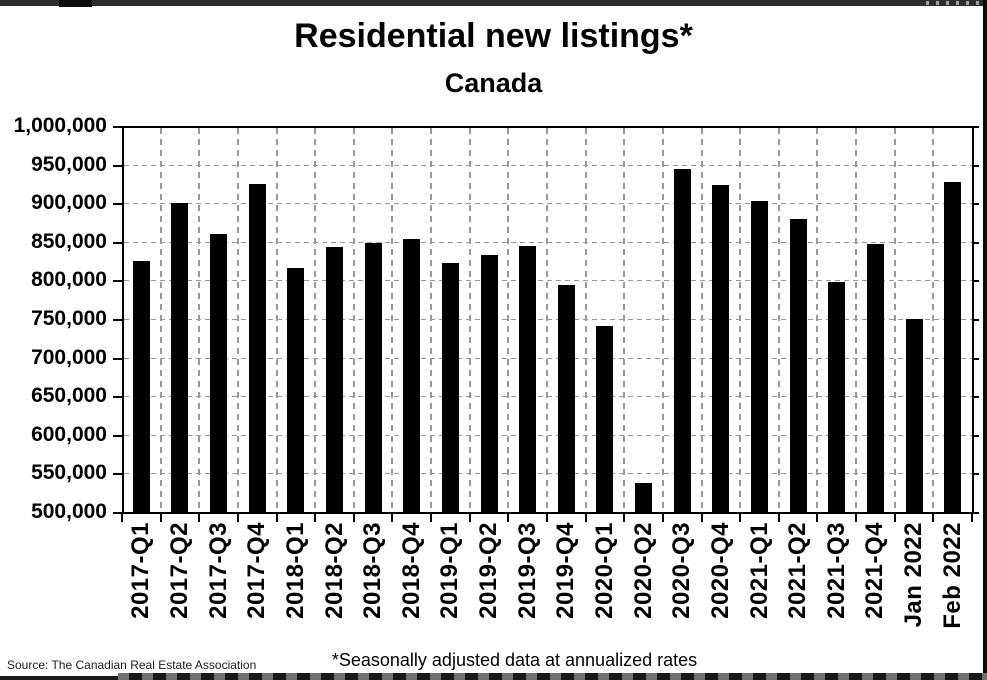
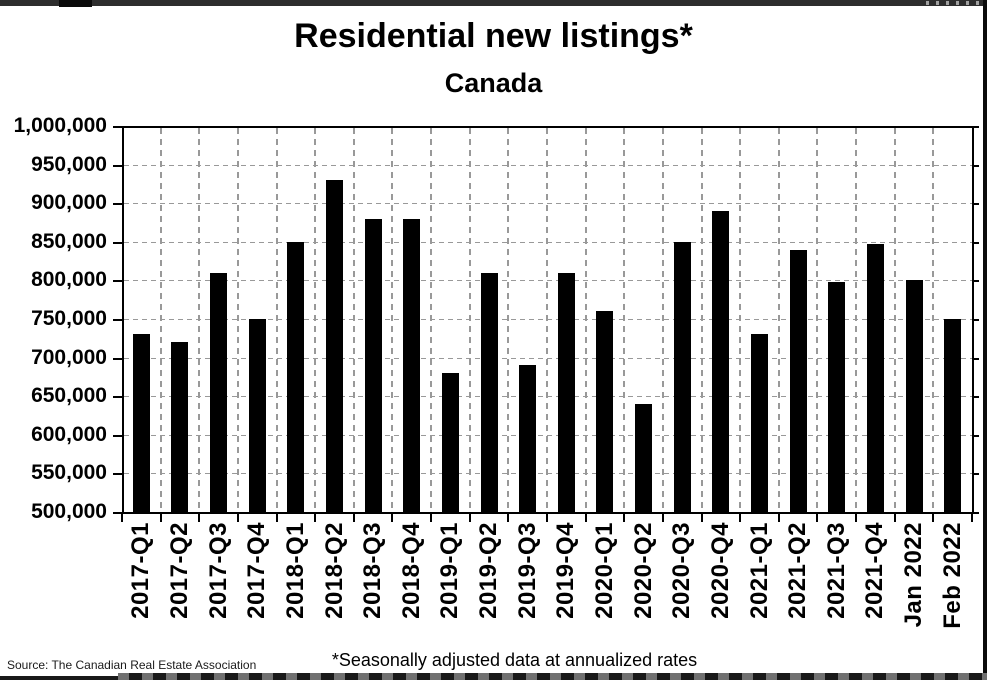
2017-Q1: 820000 -> 730000
2017-Q2: 900000 -> 720000
2017-Q3: 860000 -> 810000
2017-Q4: 920000 -> 750000
2018-Q1: 820000 -> 850000
2018-Q2: 840000 -> 930000
2018-Q3: 850000 -> 880000
2018-Q4: 850000 -> 880000
2019-Q1: 820000 -> 680000
2019-Q2: 830000 -> 810000
2019-Q3: 840000 -> 690000
2019-Q4: 790000 -> 810000
2020-Q1: 740000 -> 760000
2020-Q2: 540000 -> 640000
2020-Q3: 940000 -> 850000
2020-Q4: 920000 -> 890000
2021-Q1: 900000 -> 730000
2021-Q2: 880000 -> 840000
Jan 2022: 750000 -> 800000
Feb 2022: 930000 -> 750000
